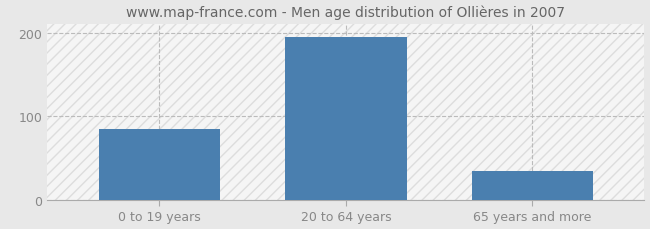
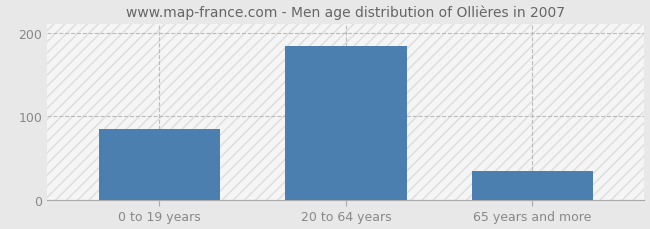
20 to 64 years: 195 -> 184
